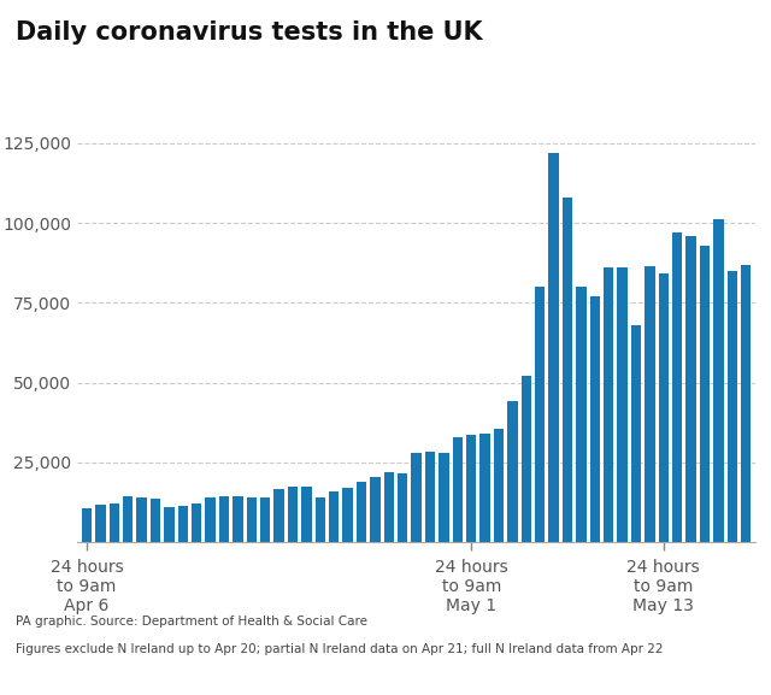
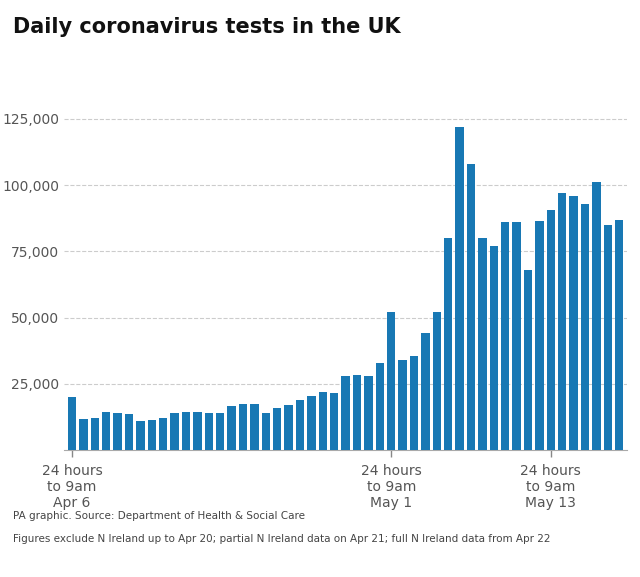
24 hours to 9am Apr 6: 10,600 -> 20,000
24 hours to 9am May 1: 33,500 -> 52,000
24 hours to 9am May 13: 84,000 -> 90,500
